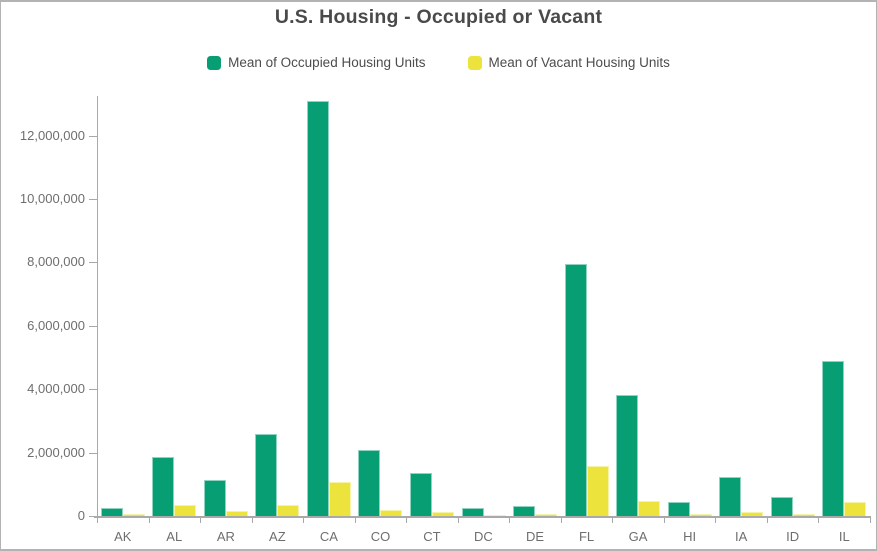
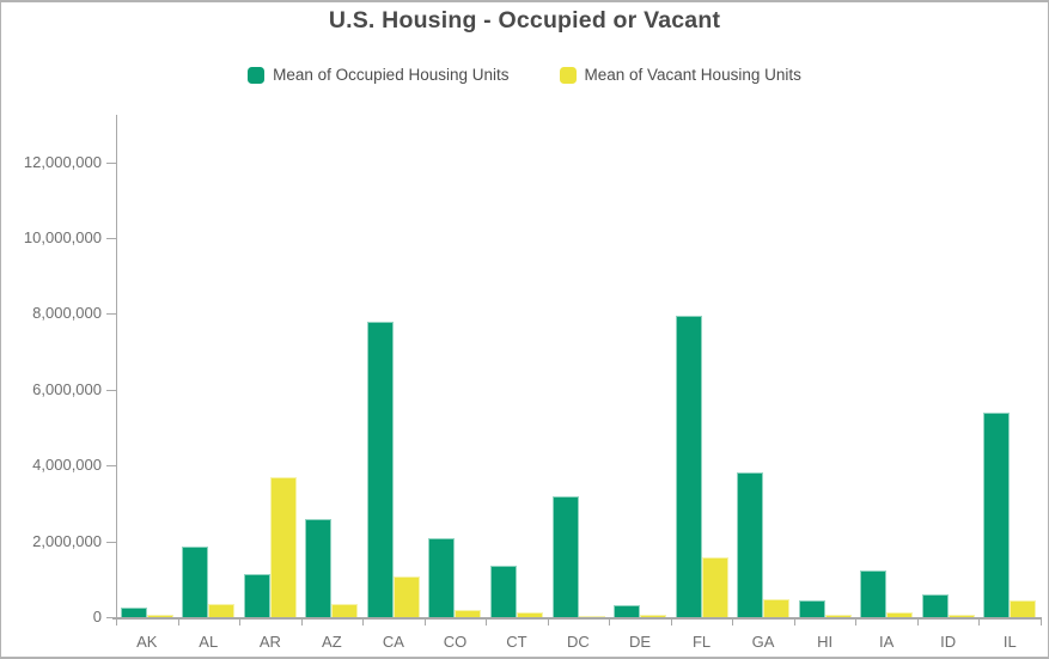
Mean of Vacant Housing Units/AR: 200000 -> 3700000
Mean of Occupied Housing Units/CA: 13100000 -> 7800000
Mean of Occupied Housing Units/DC: 200000 -> 3200000
Mean of Occupied Housing Units/IL: 4900000 -> 5400000
